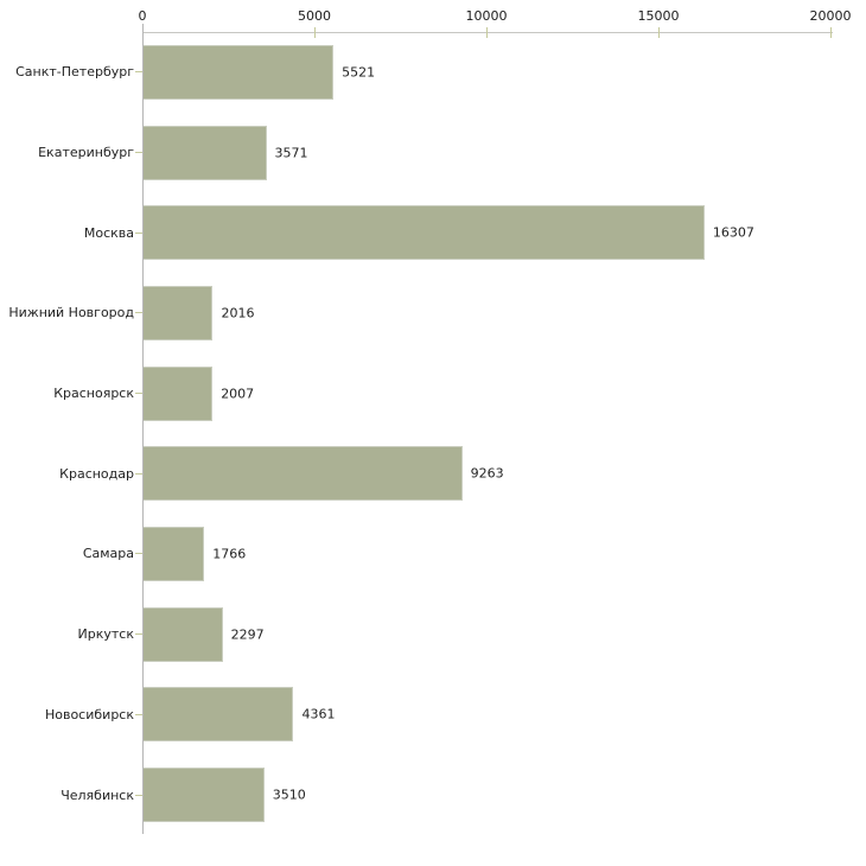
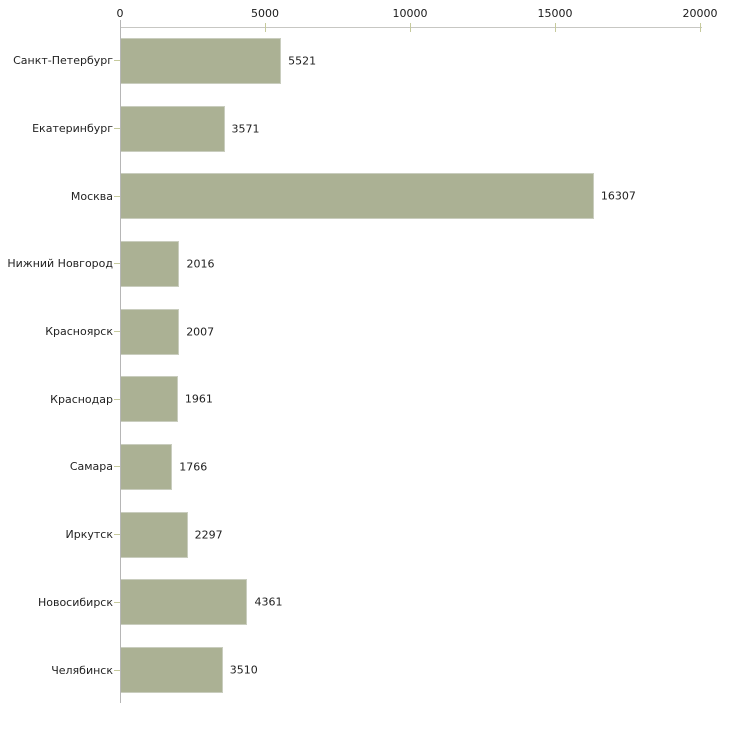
Краснодар: 9263 -> 1961
